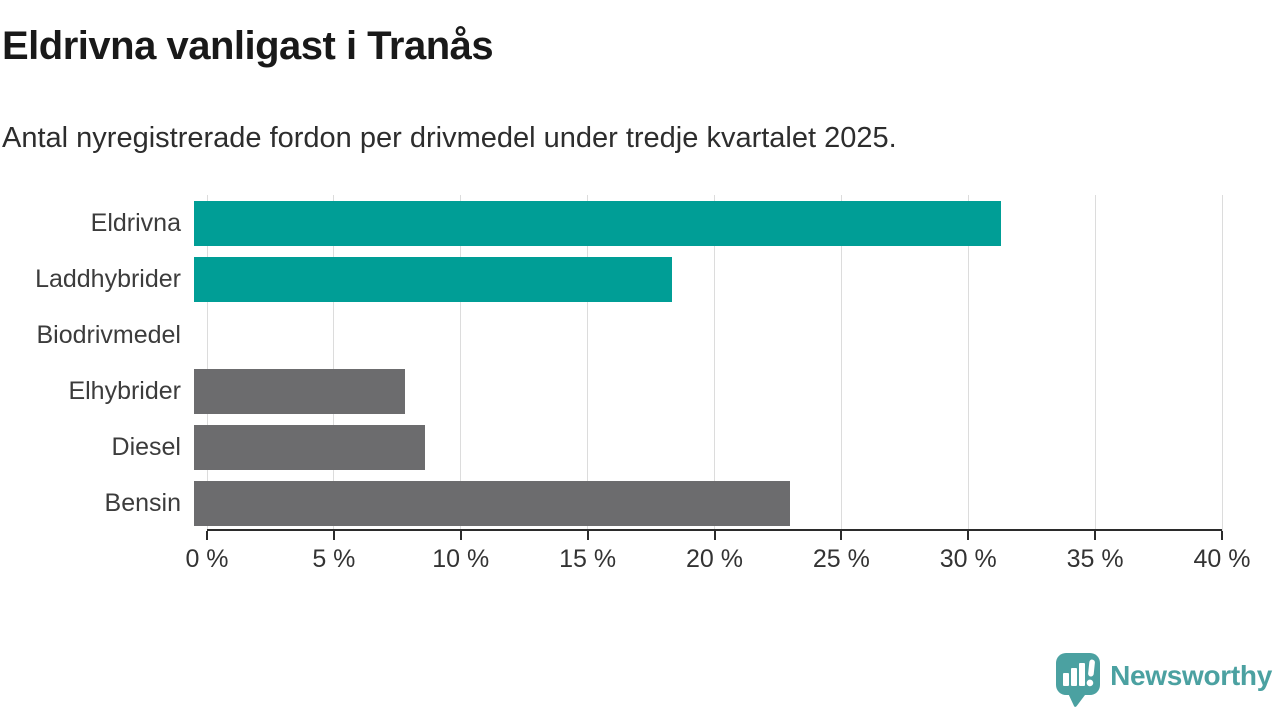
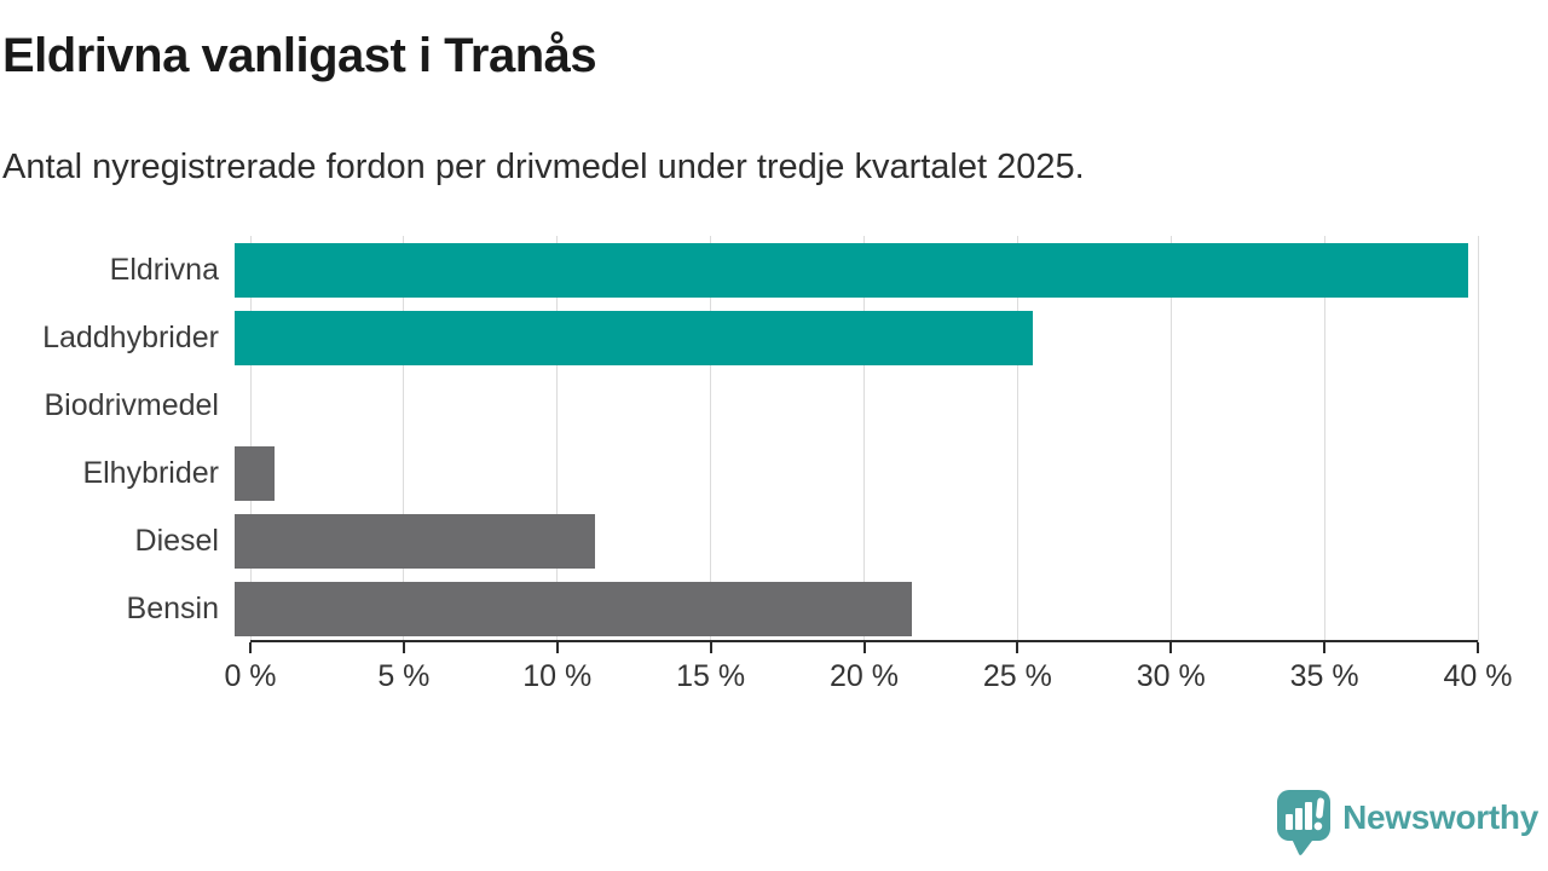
Eldrivna: 31.4% -> 39.7%
Laddhybrider: 18.6% -> 25.7%
Elhybrider: 8.2% -> 1.3%
Diesel: 9.0% -> 11.6%
Bensin: 23.2% -> 21.8%
